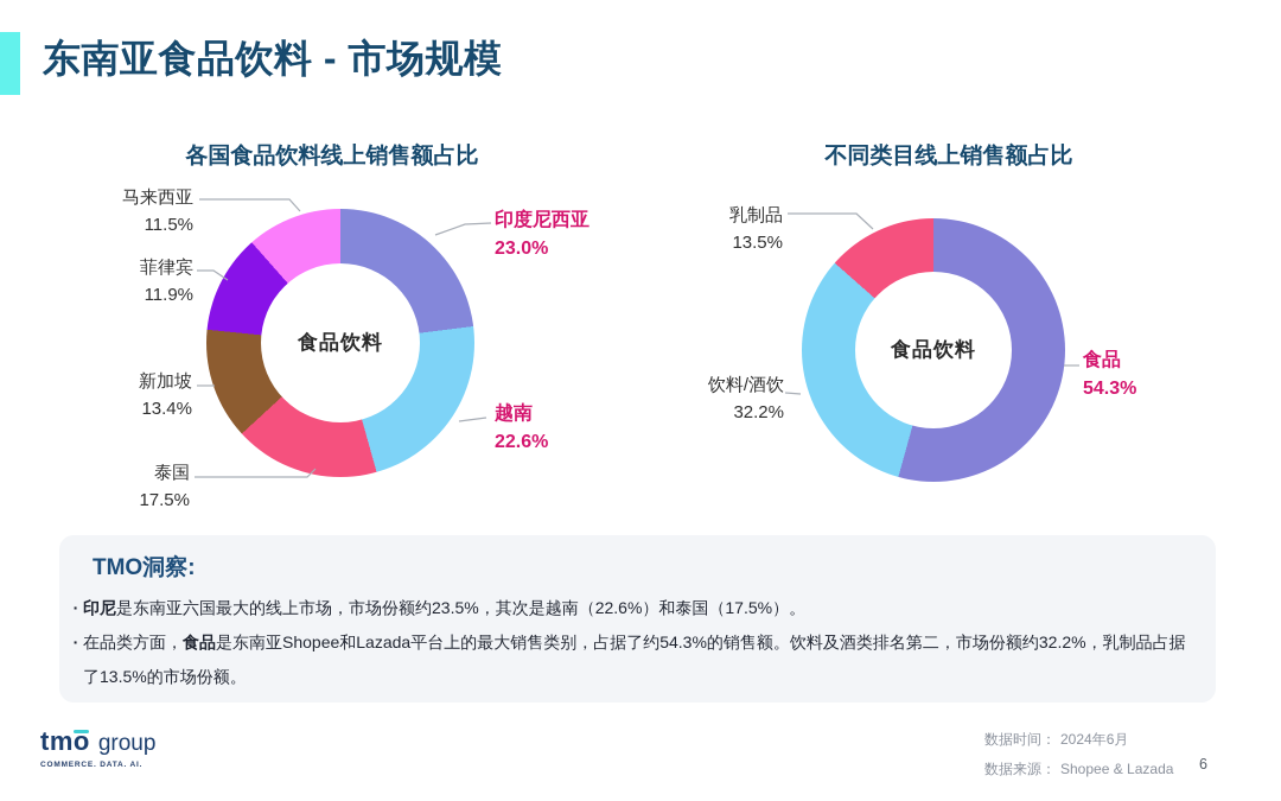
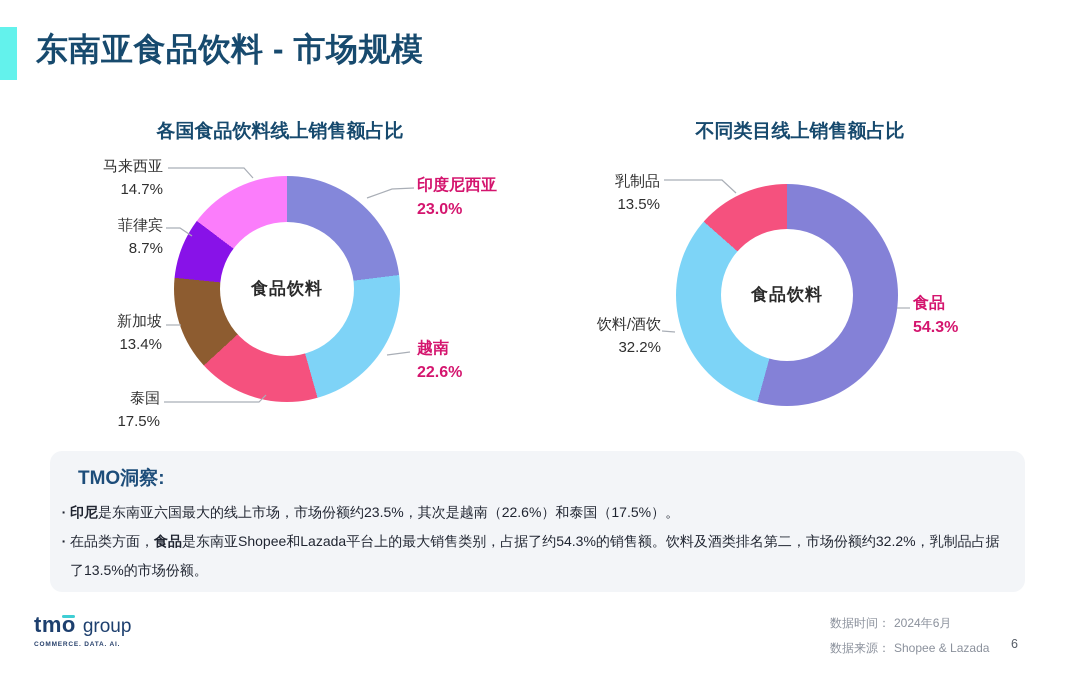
各国食品饮料线上销售额占比/菲律宾: 11.9% -> 8.7%
各国食品饮料线上销售额占比/马来西亚: 11.5% -> 14.7%
